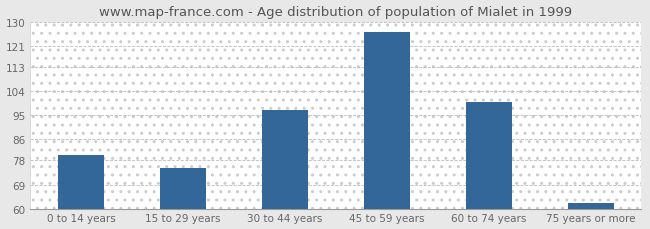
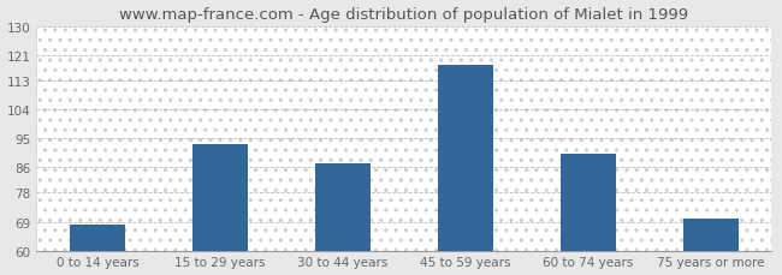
0 to 14 years: 80 -> 68
15 to 29 years: 75 -> 93
30 to 44 years: 97 -> 87
45 to 59 years: 126 -> 118
60 to 74 years: 100 -> 90
75 years or more: 62 -> 70
